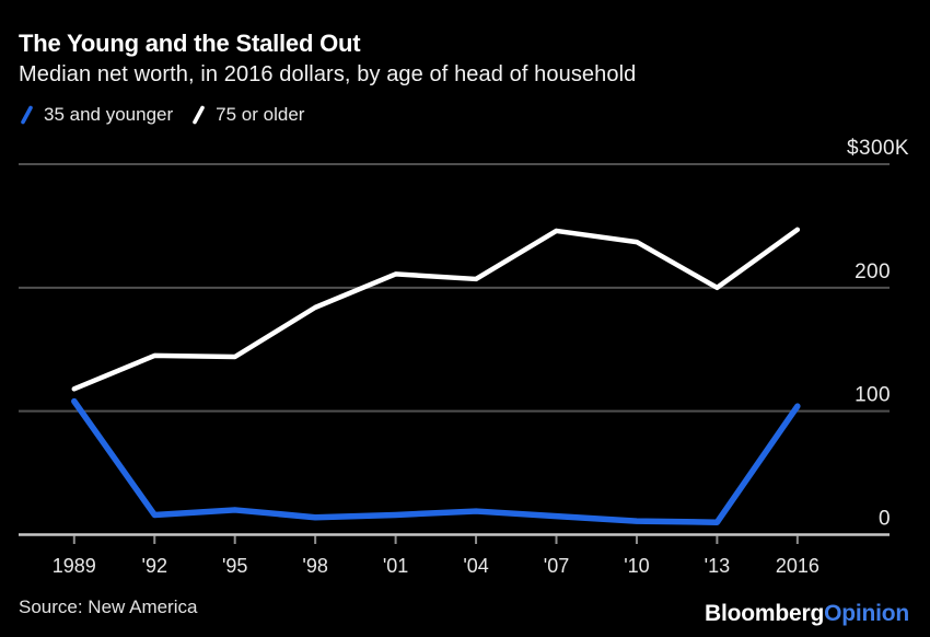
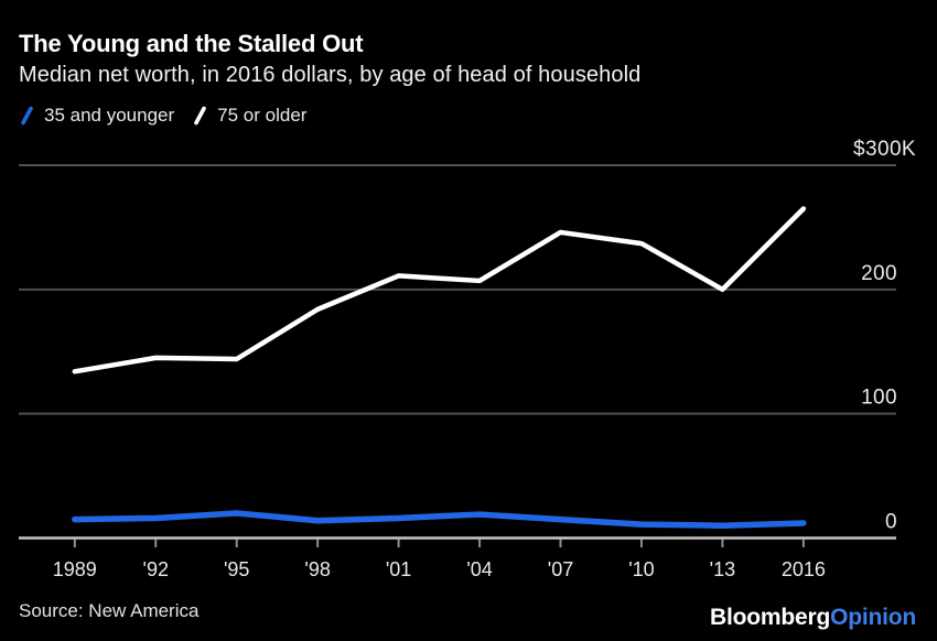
35 and younger/1989: 108 -> 15
75 or older/1989: 118 -> 134
35 and younger/2016: 104 -> 12
75 or older/2016: 247 -> 265
